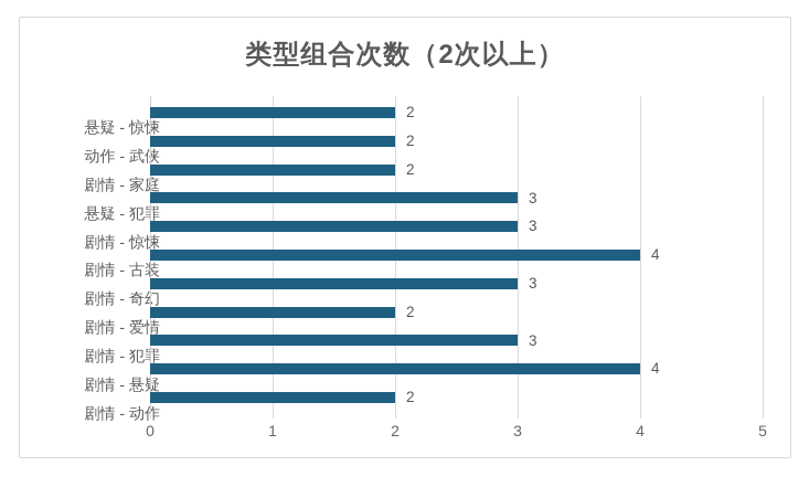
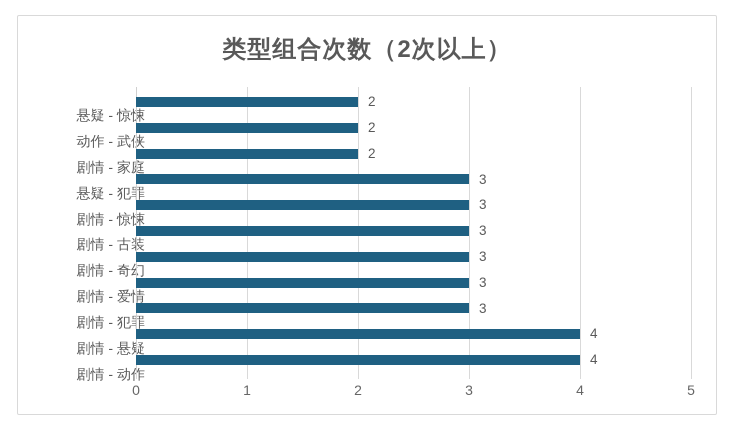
剧情 - 古装: 4 -> 3
剧情 - 爱情: 2 -> 3
剧情 - 动作: 2 -> 4
